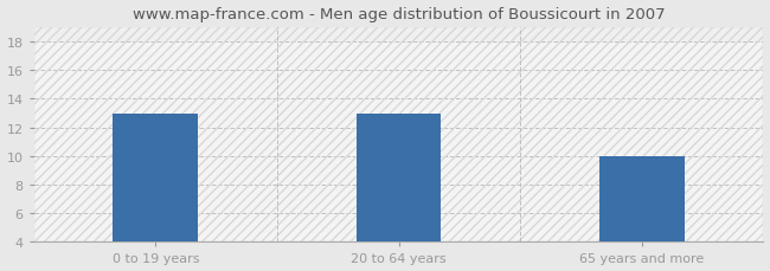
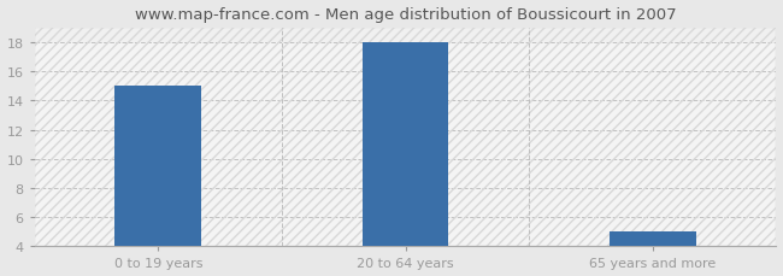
0 to 19 years: 13 -> 15
20 to 64 years: 13 -> 18
65 years and more: 10 -> 5
